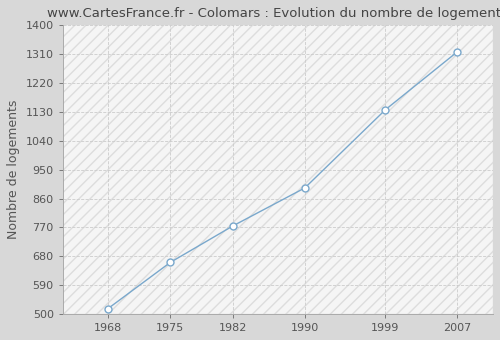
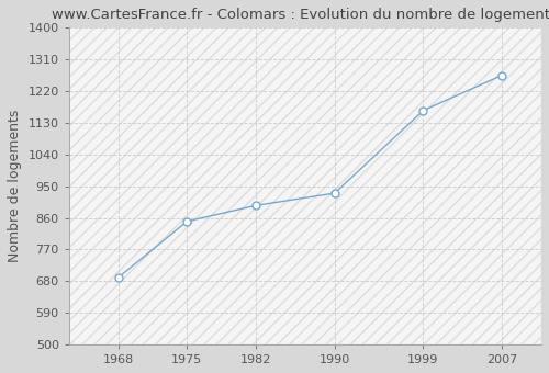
1968: 516 -> 690
1975: 661 -> 850
1982: 775 -> 895
1990: 893 -> 930
1999: 1137 -> 1165
2007: 1317 -> 1265
